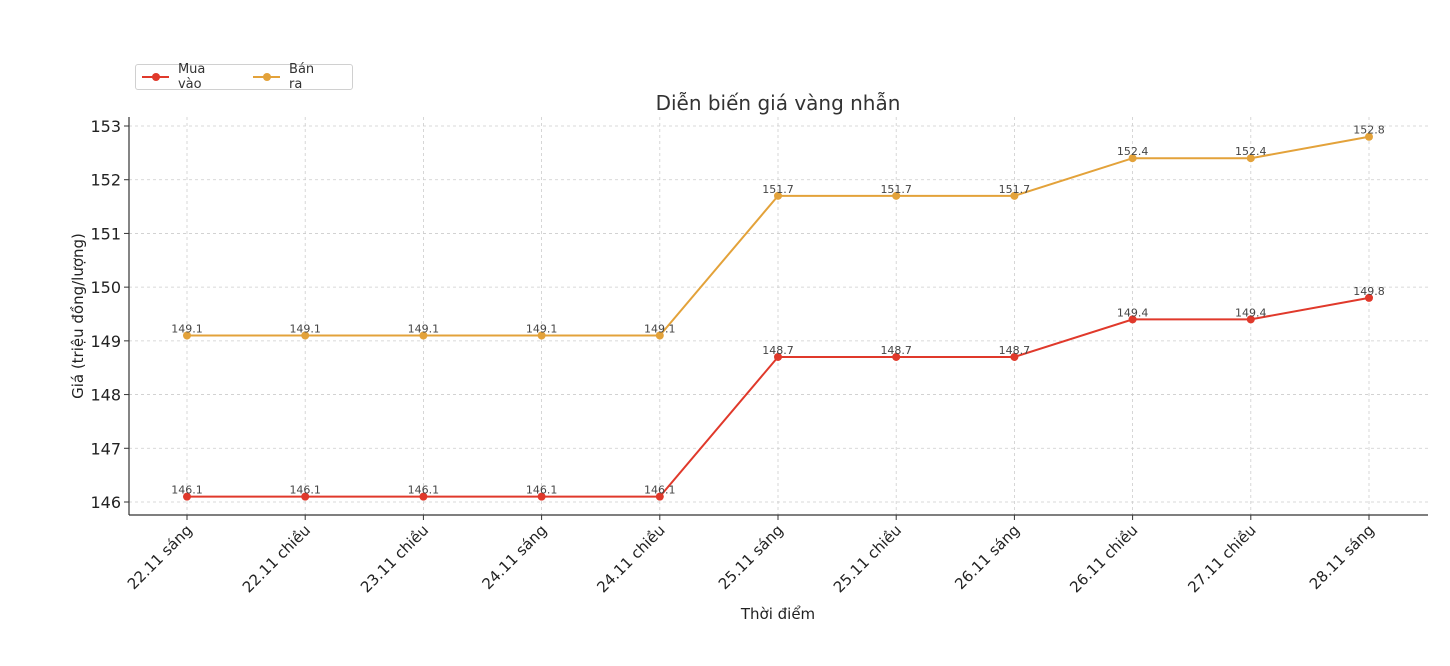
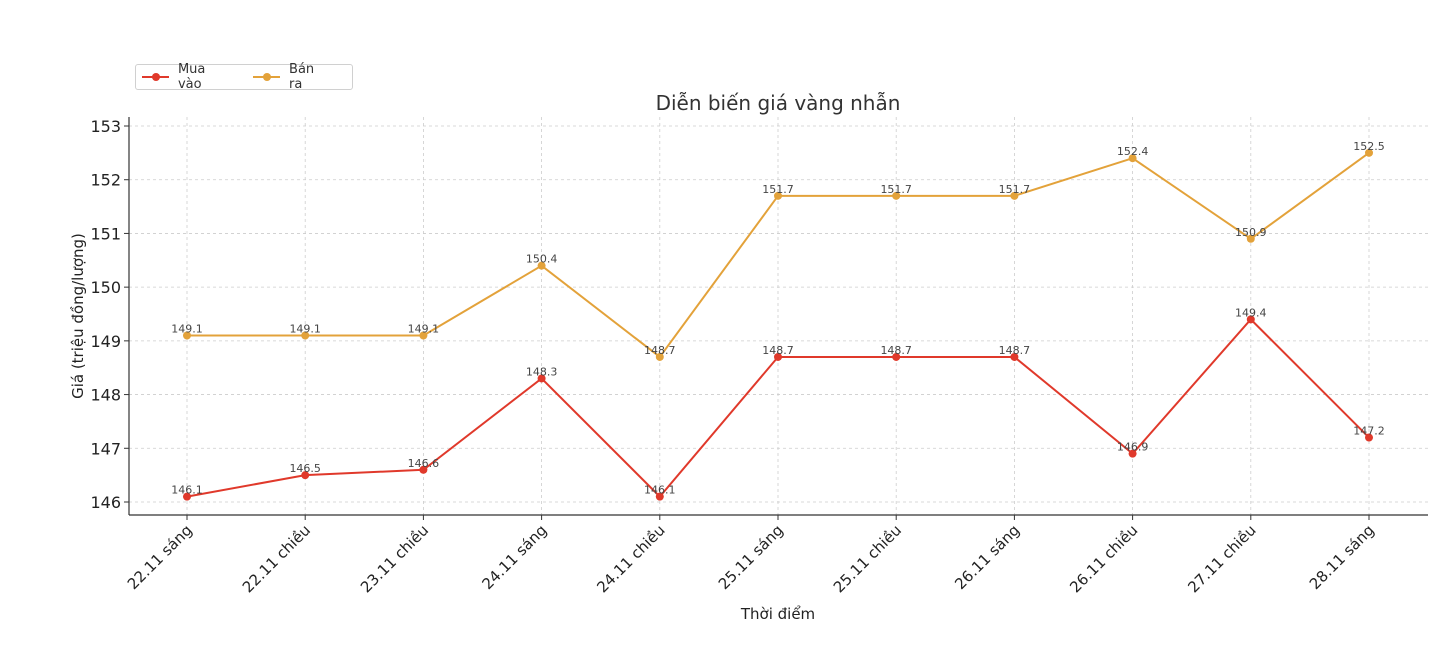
Mua vào/22.11 chiều: 146.1 -> 146.5
Mua vào/23.11 chiều: 146.1 -> 146.6
Mua vào/24.11 sáng: 146.1 -> 148.3
Bán ra/24.11 sáng: 149.1 -> 150.4
Bán ra/24.11 chiều: 149.1 -> 148.7
Mua vào/26.11 chiều: 149.4 -> 146.9
Bán ra/27.11 chiều: 152.4 -> 150.9
Mua vào/28.11 sáng: 149.8 -> 147.2
Bán ra/28.11 sáng: 152.8 -> 152.5
